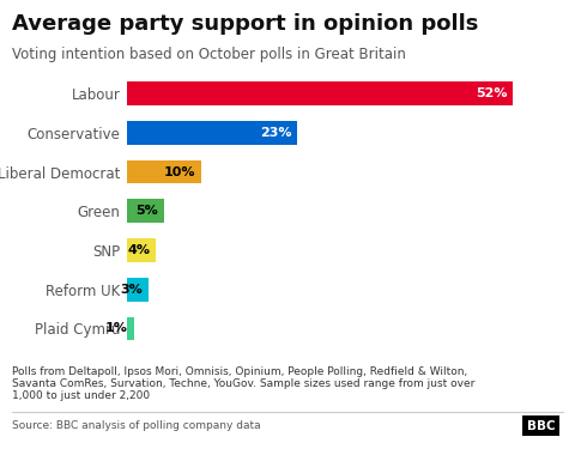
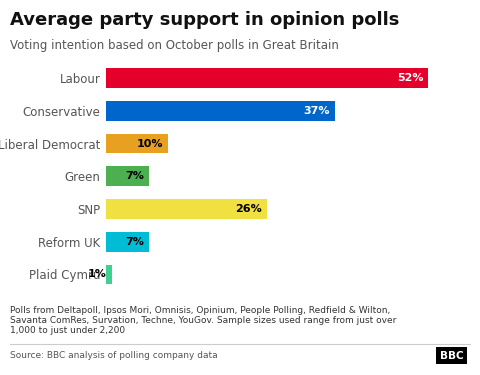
Conservative: 23% -> 37%
Green: 5% -> 7%
SNP: 4% -> 26%
Reform UK: 3% -> 7%
